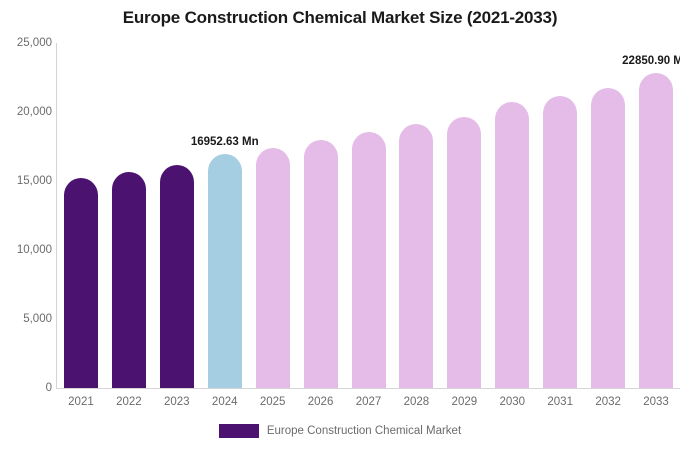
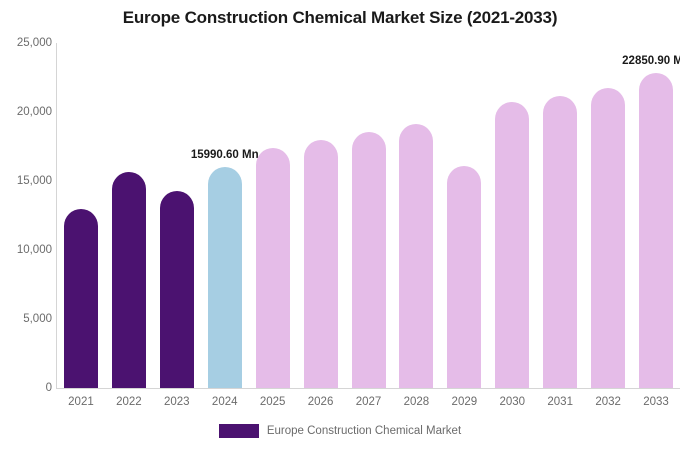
2021: 15200 -> 13000
2023: 16200 -> 14300
2024: 16952.63 -> 15990.60
2029: 19600 -> 16100
